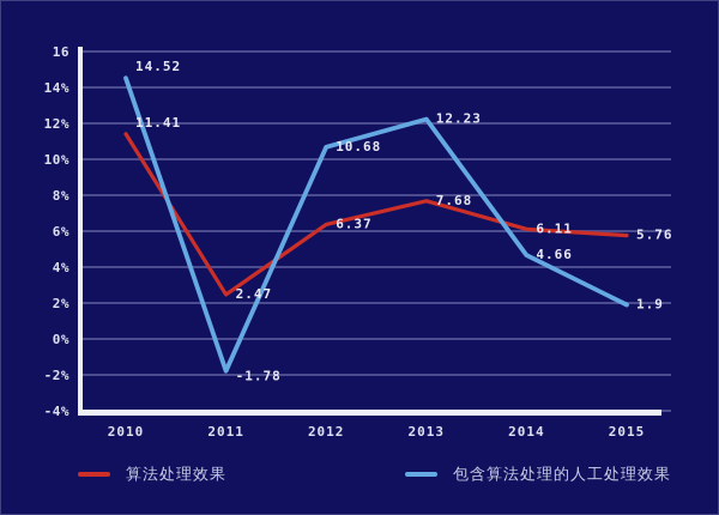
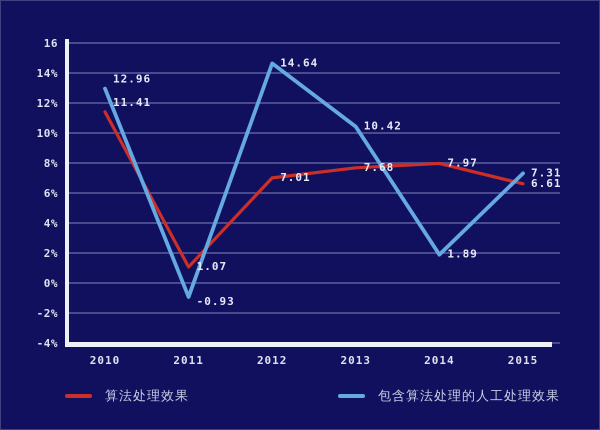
包含算法处理的人工处理效果/2010: 14.52 -> 12.96
算法处理效果/2011: 2.47 -> 1.07
包含算法处理的人工处理效果/2011: -1.78 -> -0.93
算法处理效果/2012: 6.37 -> 7.01
包含算法处理的人工处理效果/2012: 10.68 -> 14.64
包含算法处理的人工处理效果/2013: 12.23 -> 10.42
算法处理效果/2014: 6.11 -> 7.97
包含算法处理的人工处理效果/2014: 4.66 -> 1.89
算法处理效果/2015: 5.76 -> 6.61
包含算法处理的人工处理效果/2015: 1.9 -> 7.31
